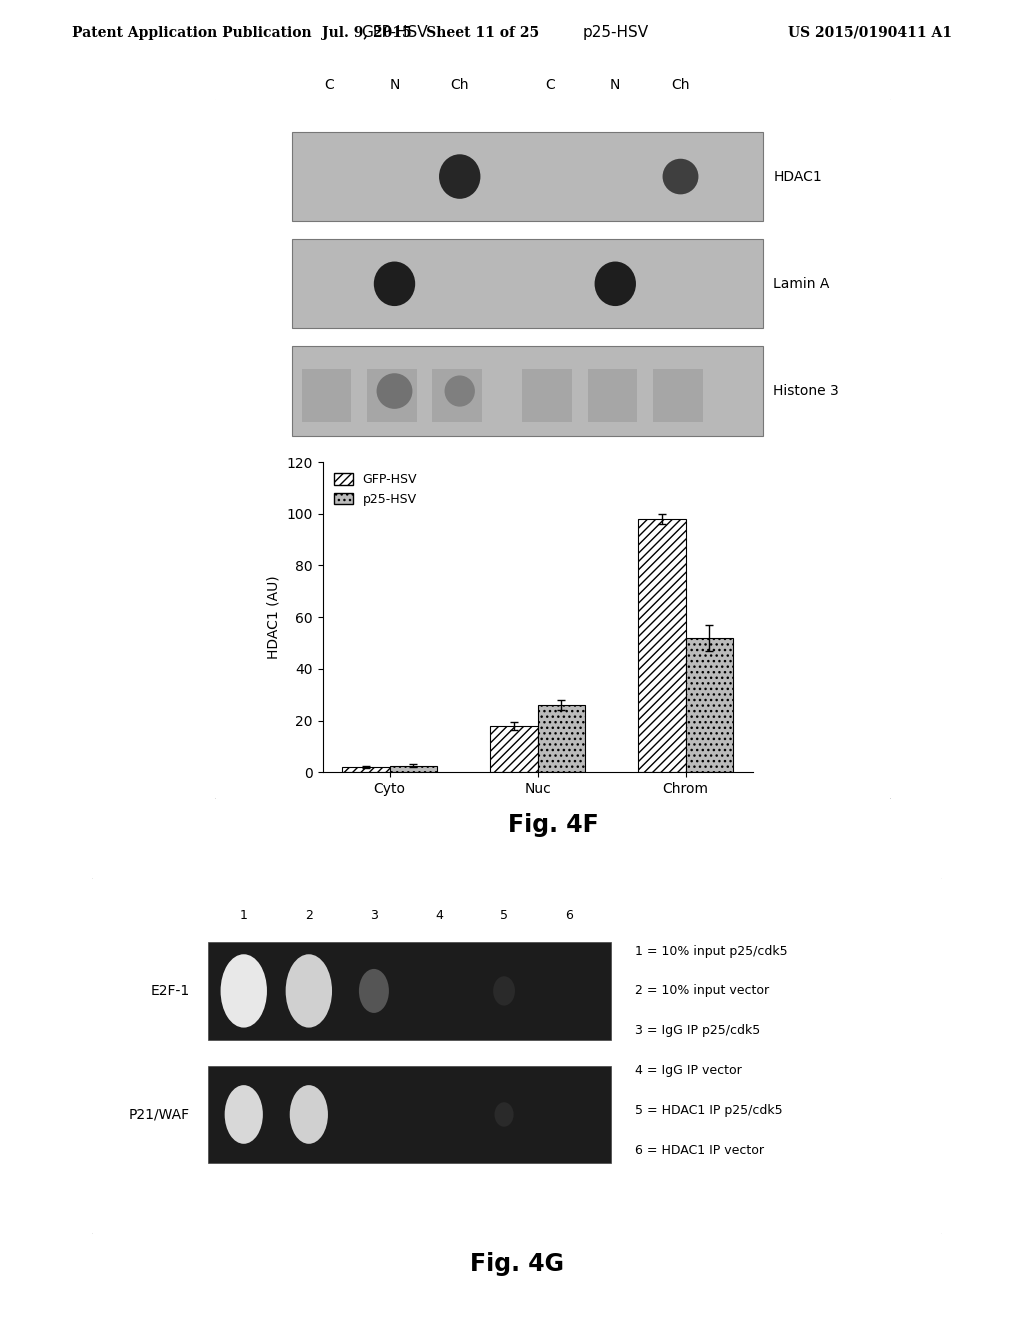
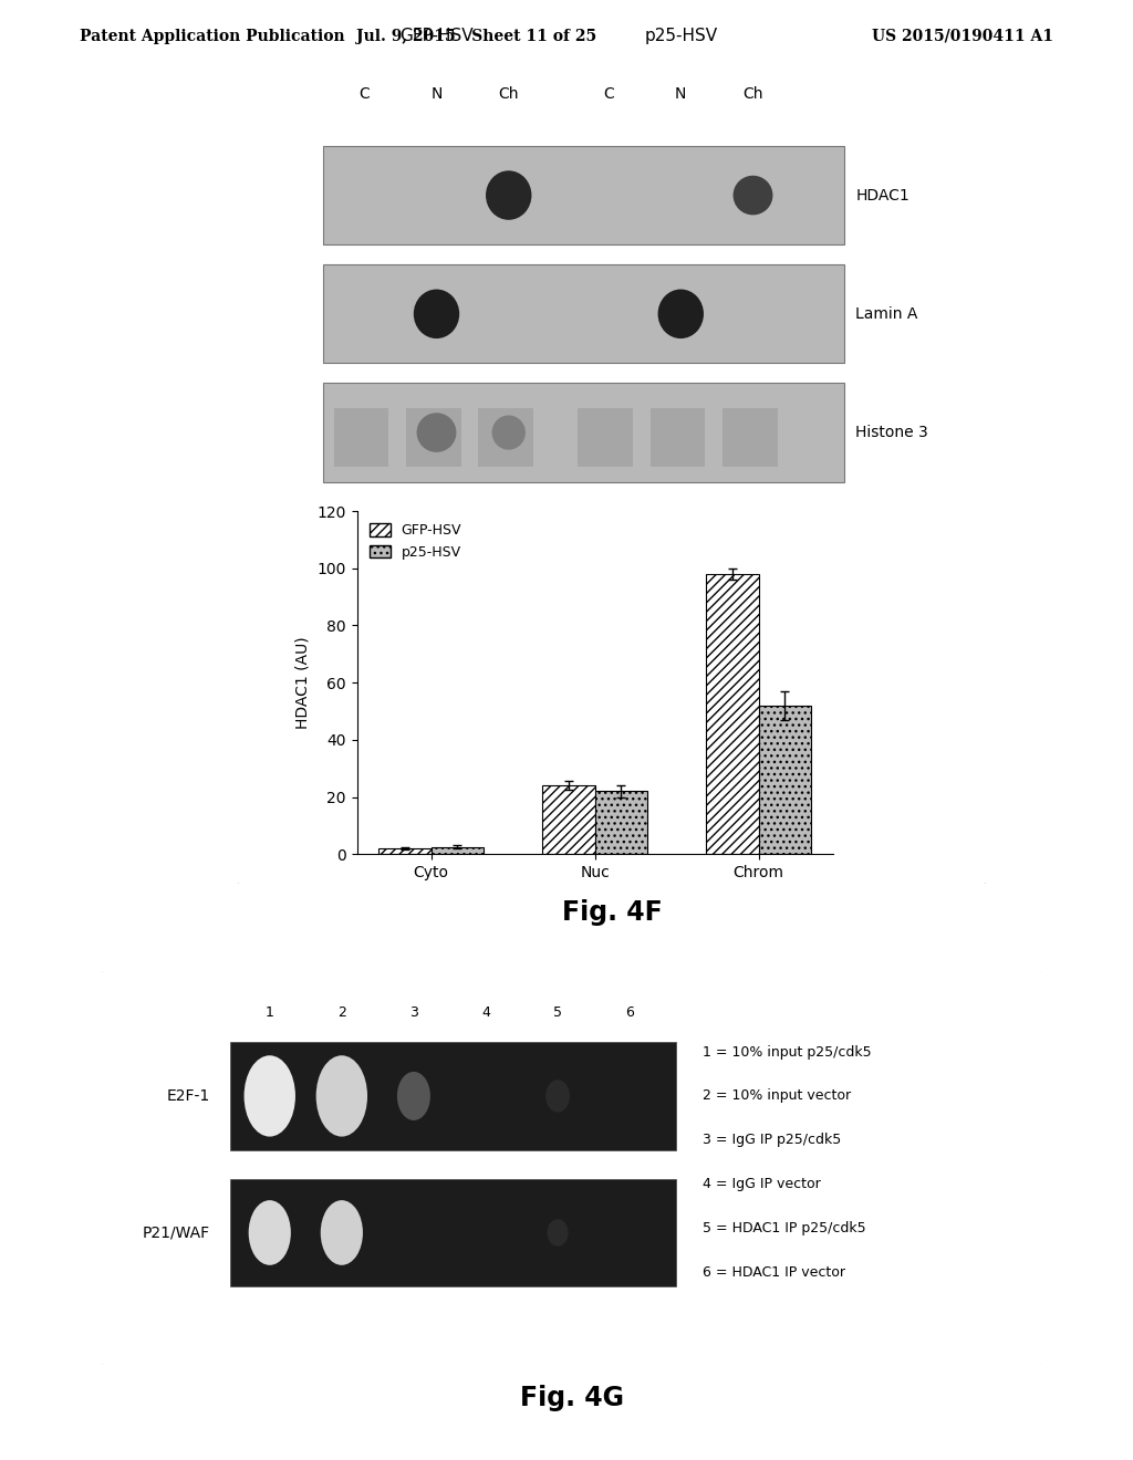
GFP-HSV/Nuc: 18 -> 24
p25-HSV/Nuc: 26.0 -> 22.0
